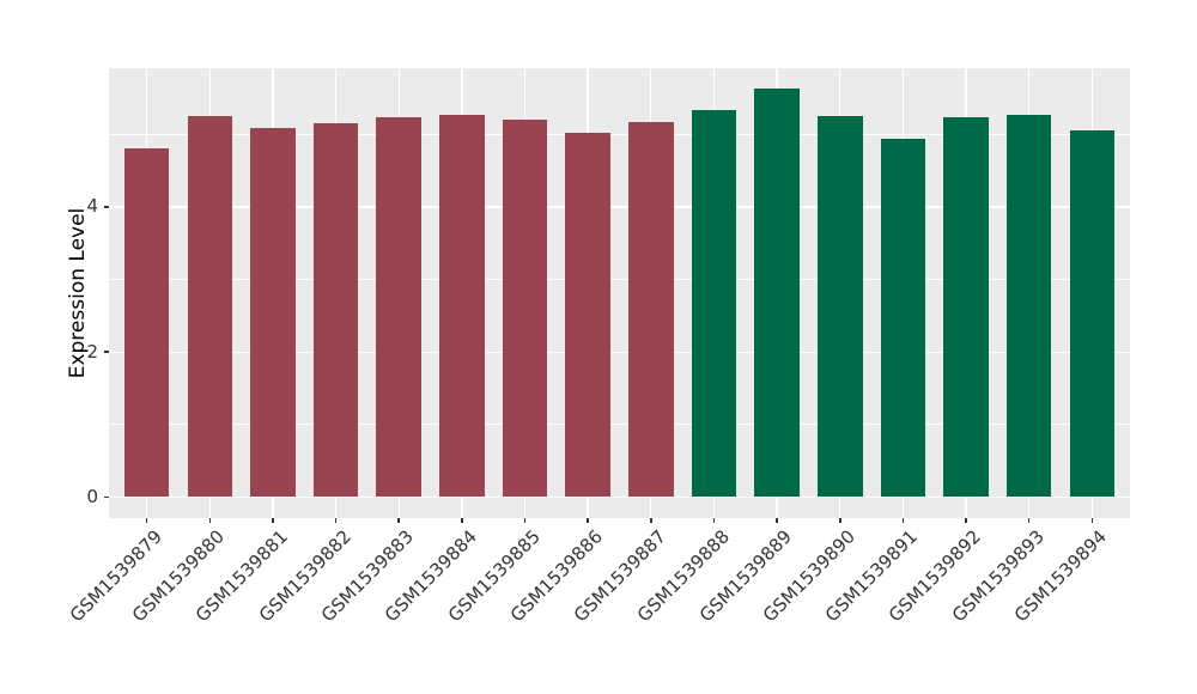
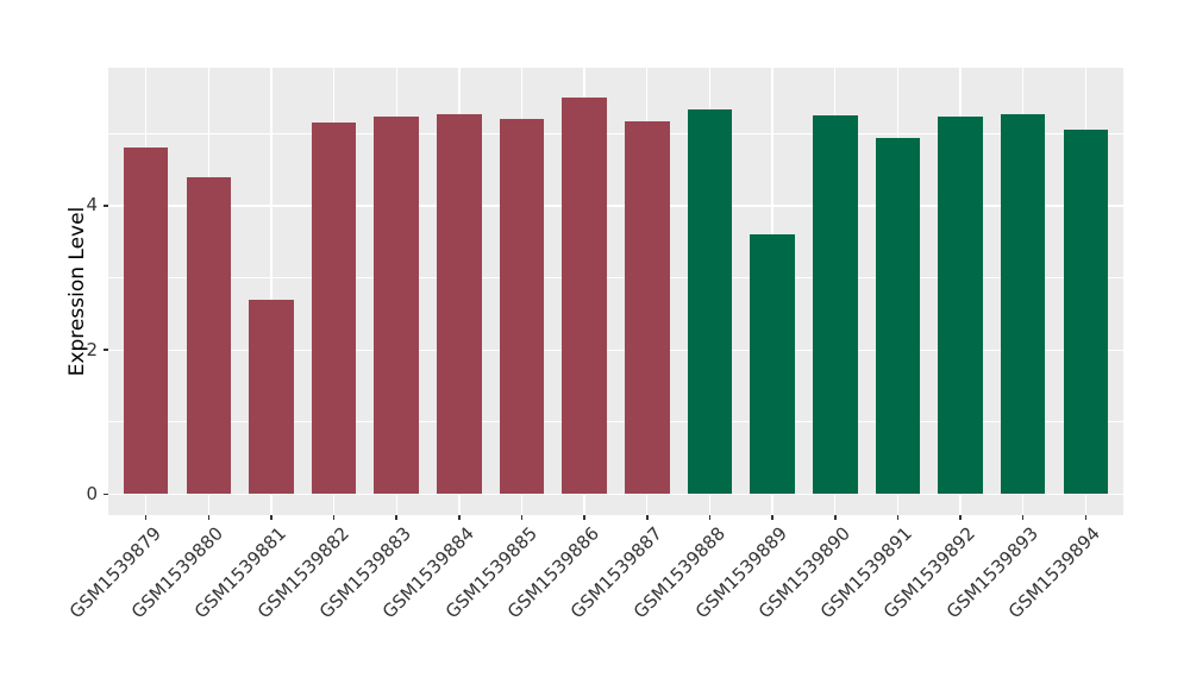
GSM1539880: 5.2 -> 4.4
GSM1539881: 5.1 -> 2.7
GSM1539886: 5.0 -> 5.5
GSM1539889: 5.6 -> 3.6
